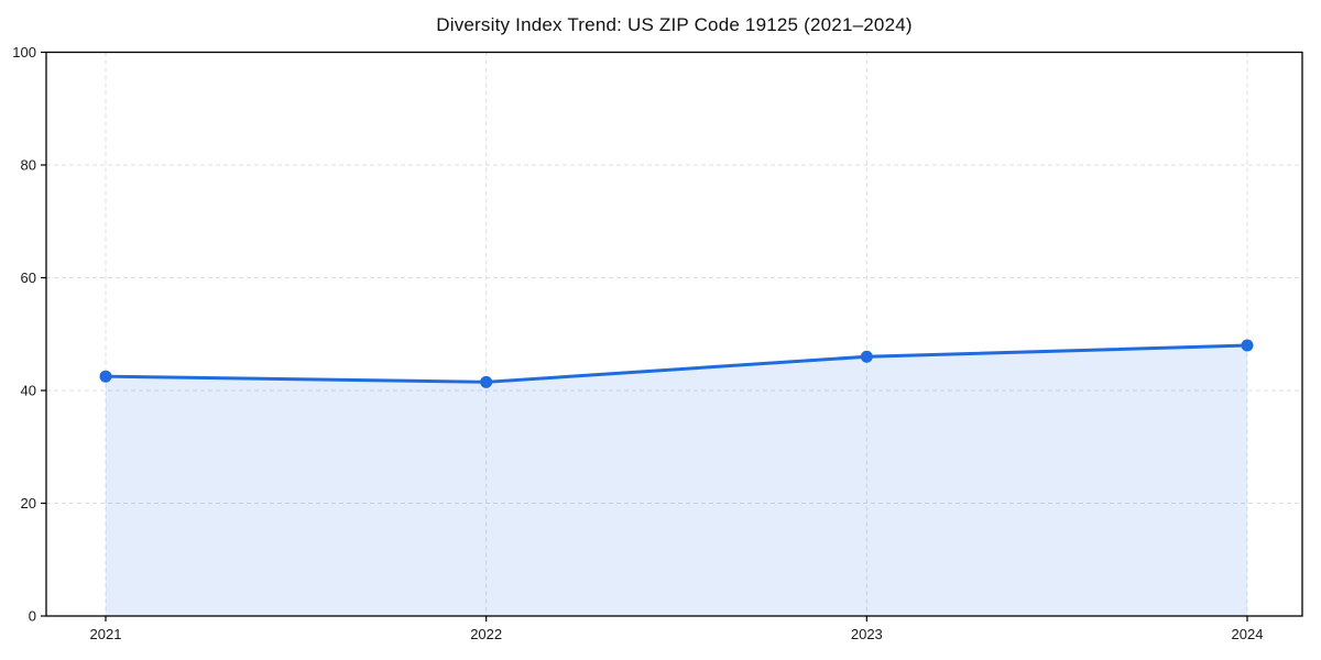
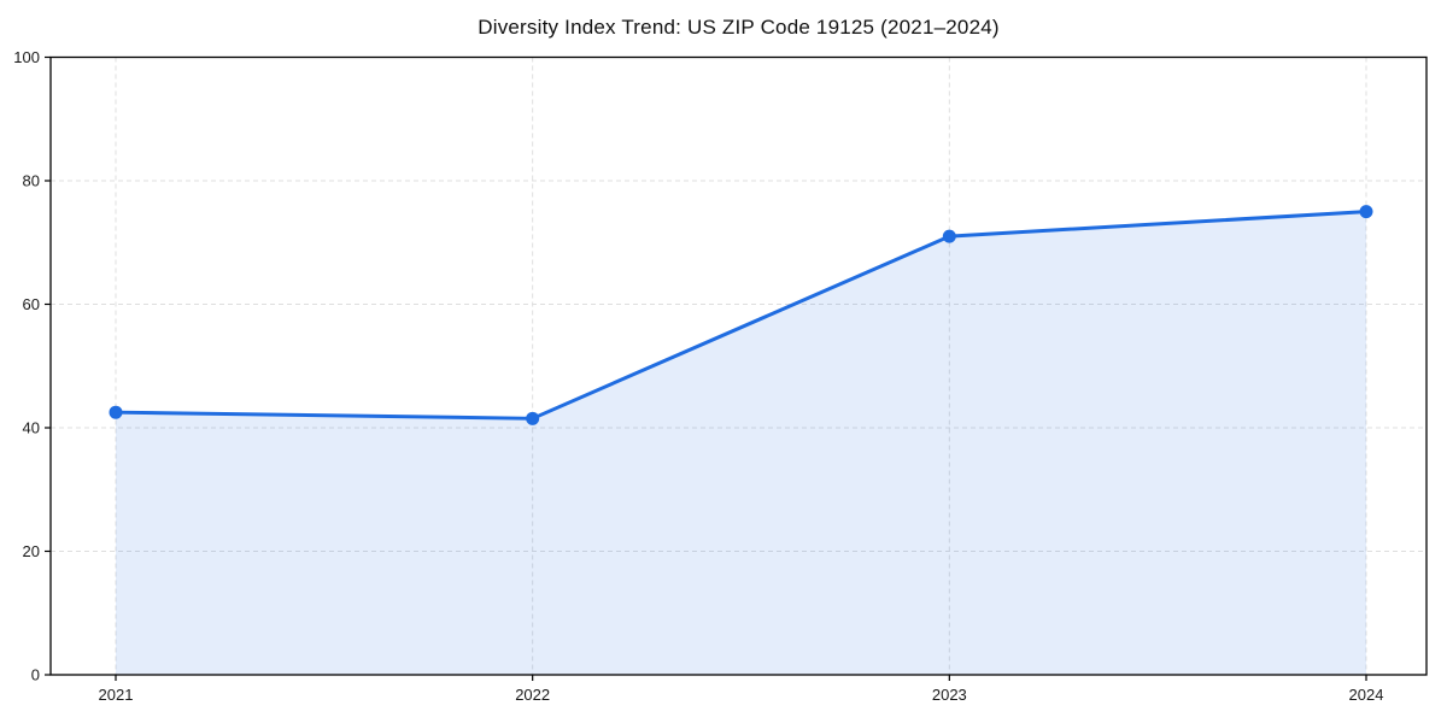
2023: 46 -> 71
2024: 48 -> 75
